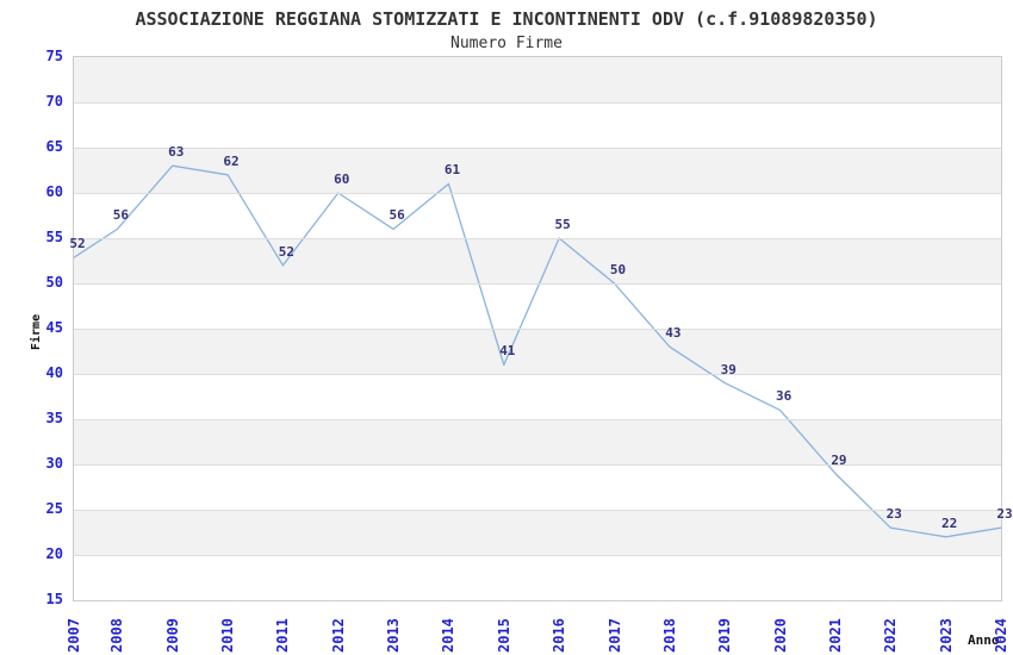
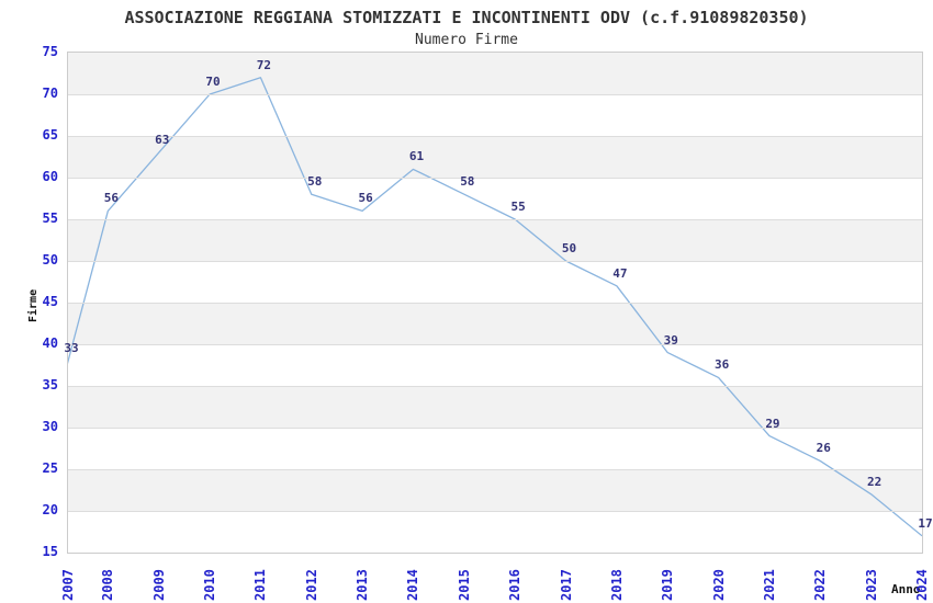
2007: 52 -> 33
2010: 62 -> 70
2011: 52 -> 72
2012: 60 -> 58
2015: 41 -> 58
2018: 43 -> 47
2022: 23 -> 26
2024: 23 -> 17
